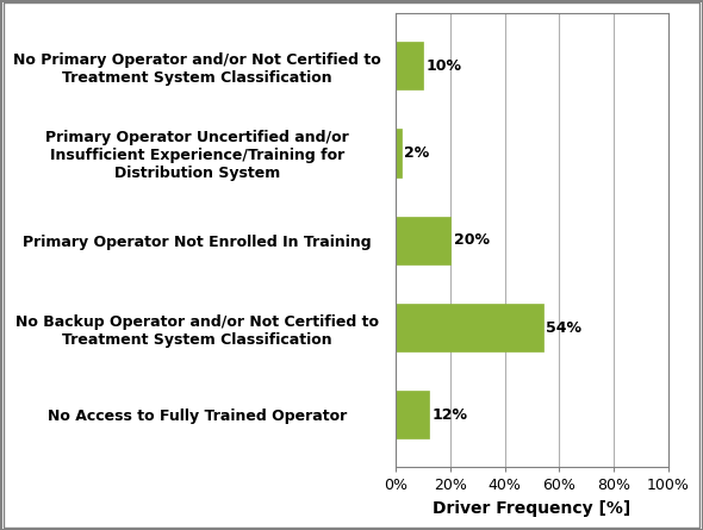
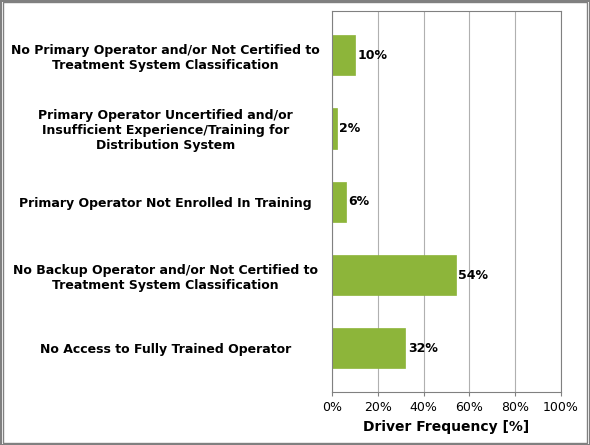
Primary Operator Not Enrolled In Training: 20% -> 6%
No Access to Fully Trained Operator: 12% -> 32%
